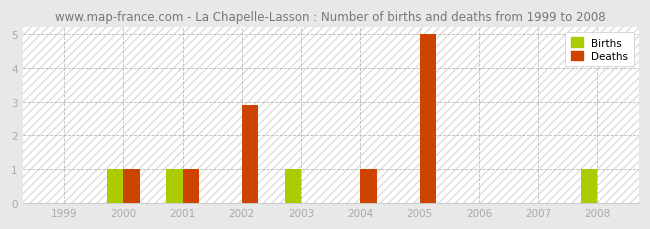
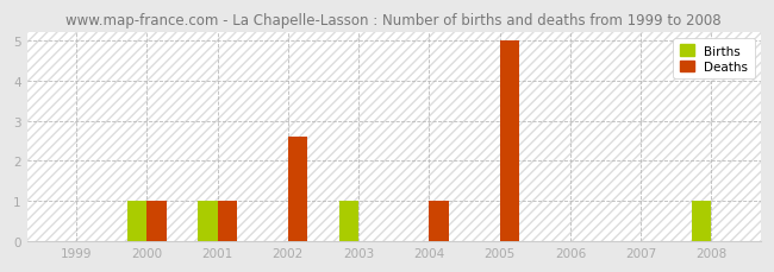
Deaths/2002: 2.9 -> 2.6
